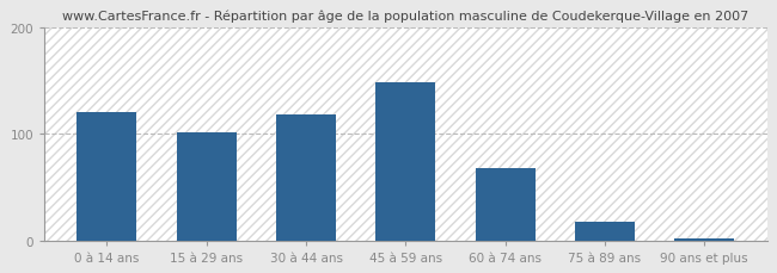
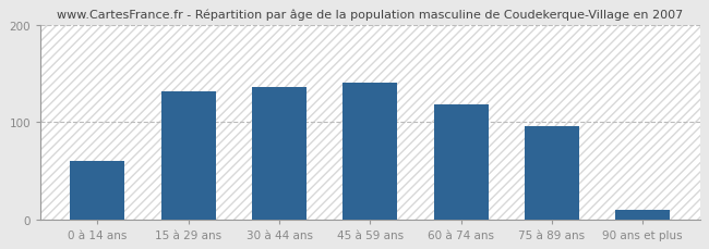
0 à 14 ans: 120 -> 60
15 à 29 ans: 101 -> 132
30 à 44 ans: 118 -> 136
45 à 59 ans: 148 -> 140
60 à 74 ans: 68 -> 118
75 à 89 ans: 17 -> 96
90 ans et plus: 2 -> 10
